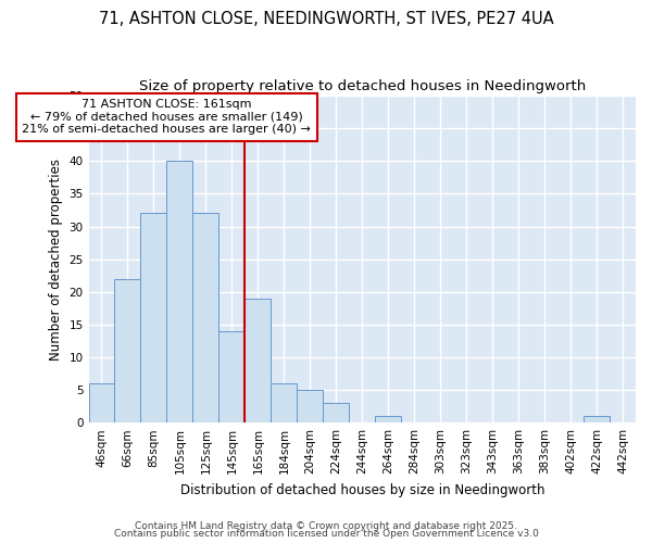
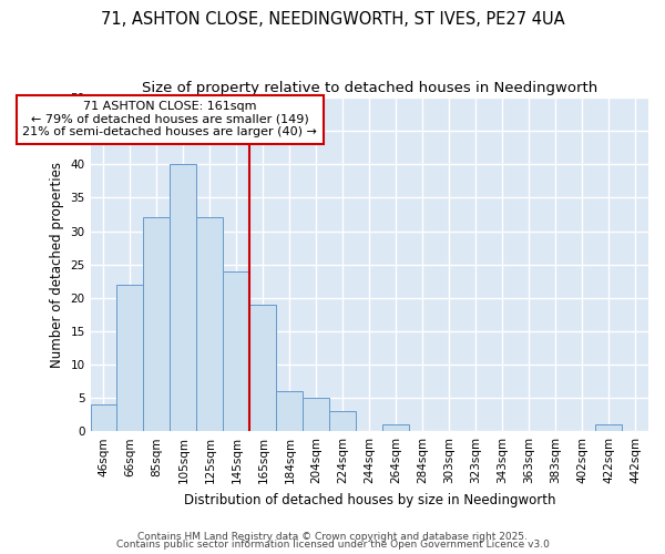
46sqm: 6 -> 4
145sqm: 14 -> 24
